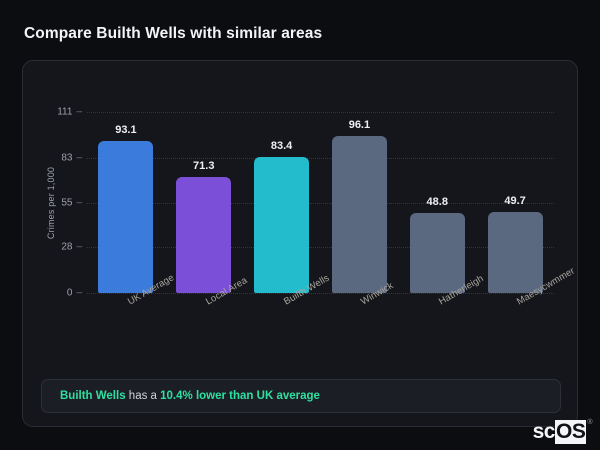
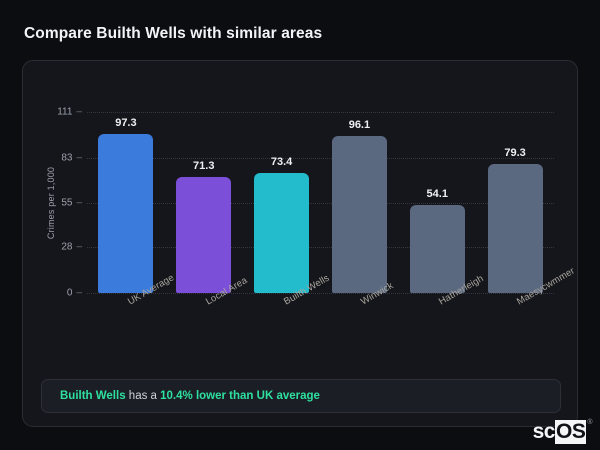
UK Average: 93.1 -> 97.3
Builth Wells: 83.4 -> 73.4
Hatherleigh: 48.8 -> 54.1
Maesycwmmer: 49.7 -> 79.3
